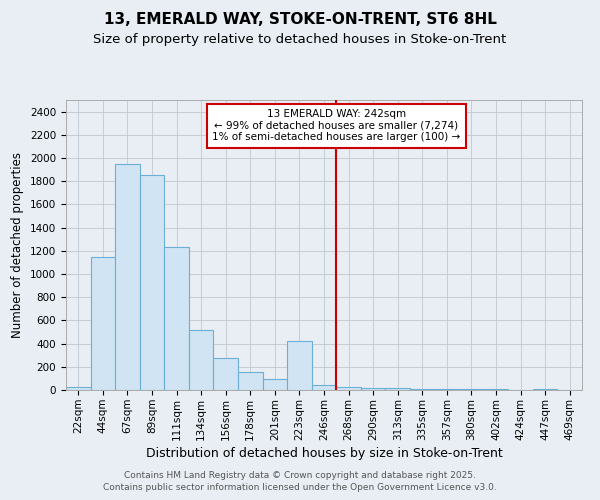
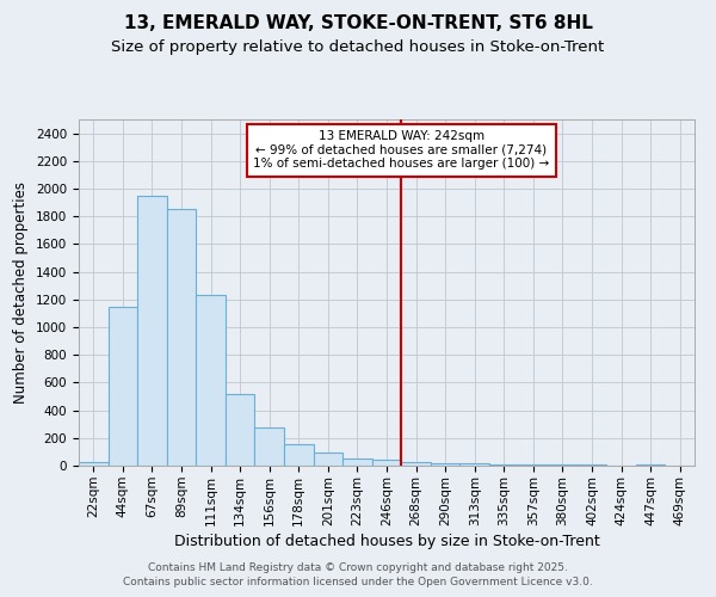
223sqm: 420 -> 50
